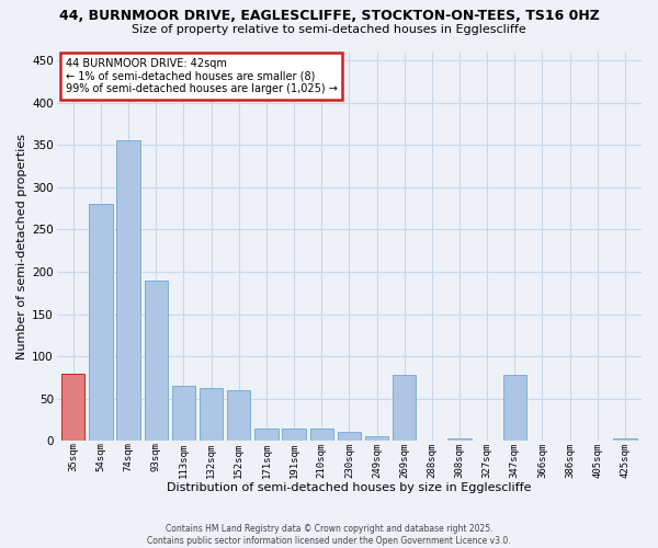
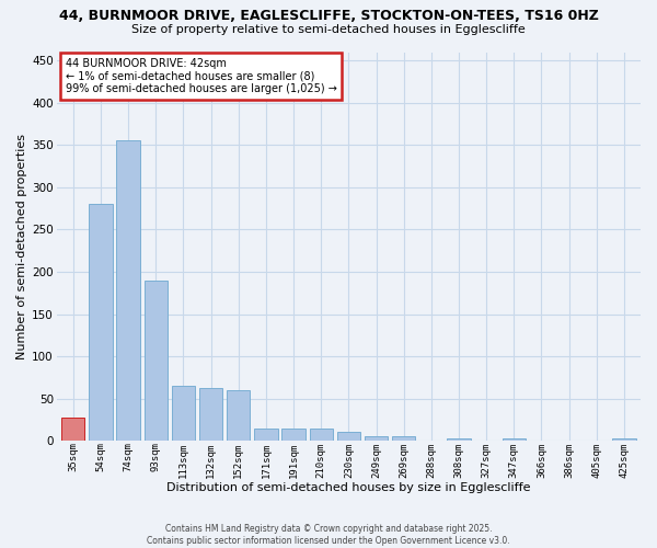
35sqm: 80 -> 28
269sqm: 78 -> 5
347sqm: 78 -> 3
